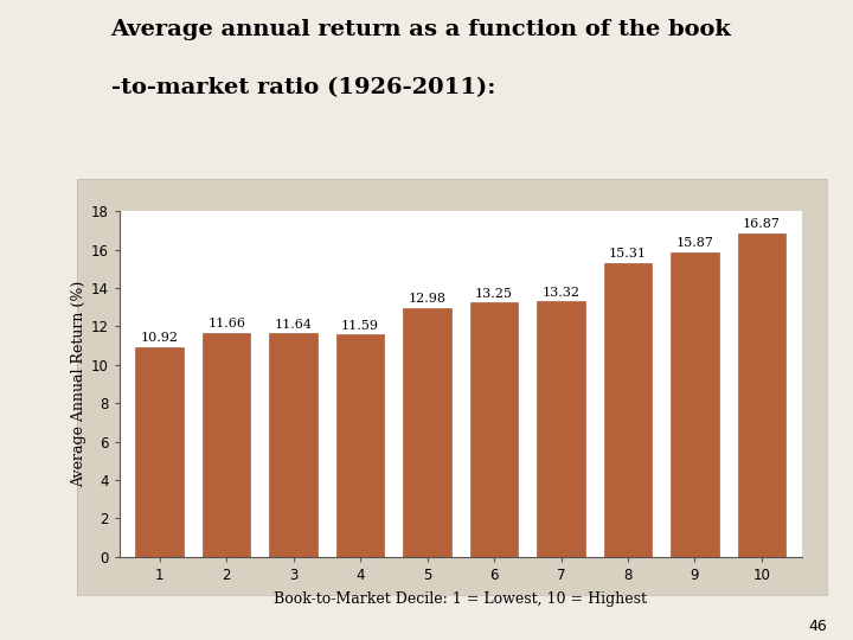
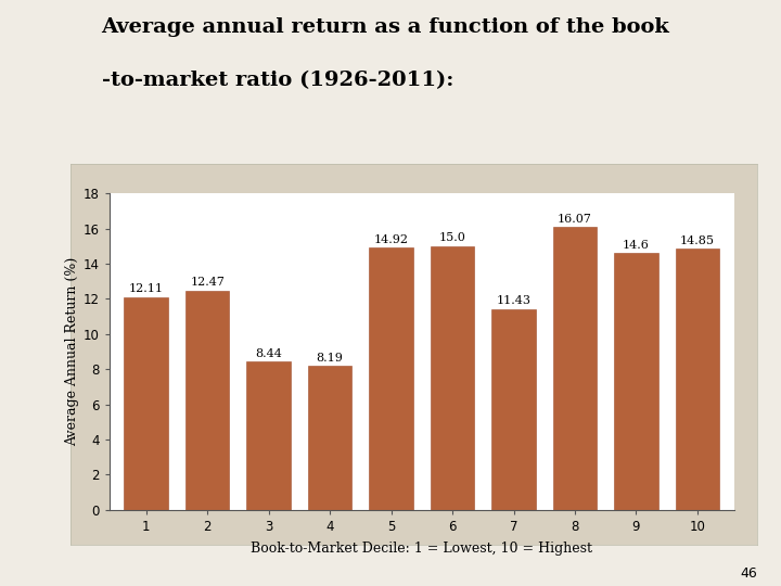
1: 10.92 -> 12.11
2: 11.66 -> 12.47
3: 11.64 -> 8.44
4: 11.59 -> 8.19
5: 12.98 -> 14.92
6: 13.25 -> 15.0
7: 13.32 -> 11.43
8: 15.31 -> 16.07
9: 15.87 -> 14.6
10: 16.87 -> 14.85
